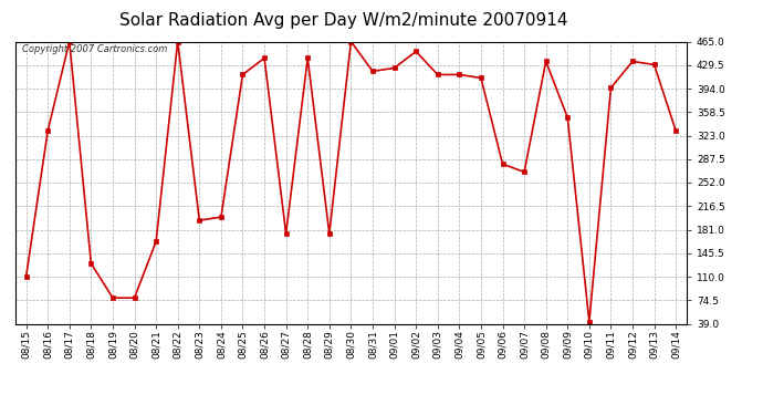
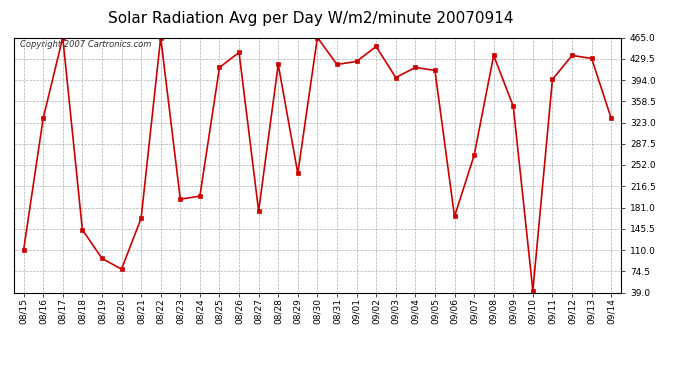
08/18: 130 -> 144
08/19: 78 -> 96
08/28: 440 -> 420
08/29: 175 -> 238
09/03: 415 -> 398
09/06: 280 -> 166
